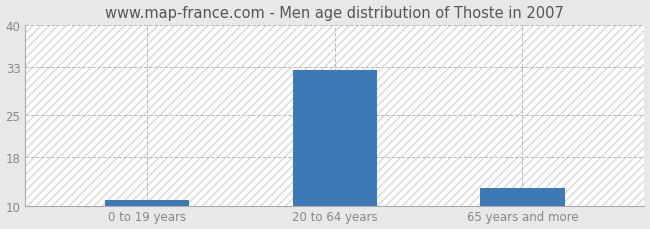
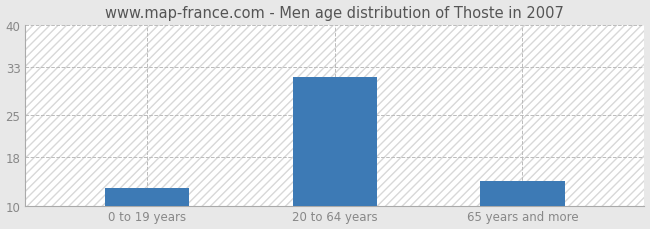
0 to 19 years: 11.0 -> 13.0
20 to 64 years: 32.5 -> 31.4
65 years and more: 13.0 -> 14.0
